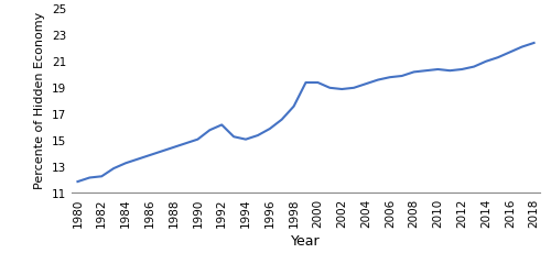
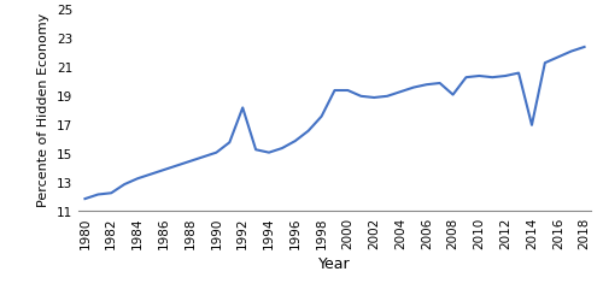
1992: 16.1 -> 18.1
2008: 20.1 -> 19.0
2014: 20.9 -> 16.9
